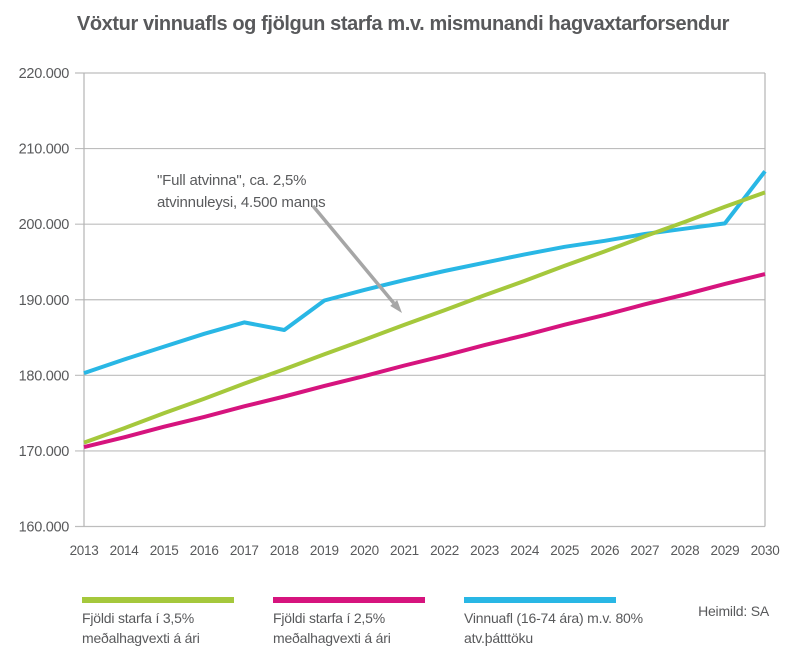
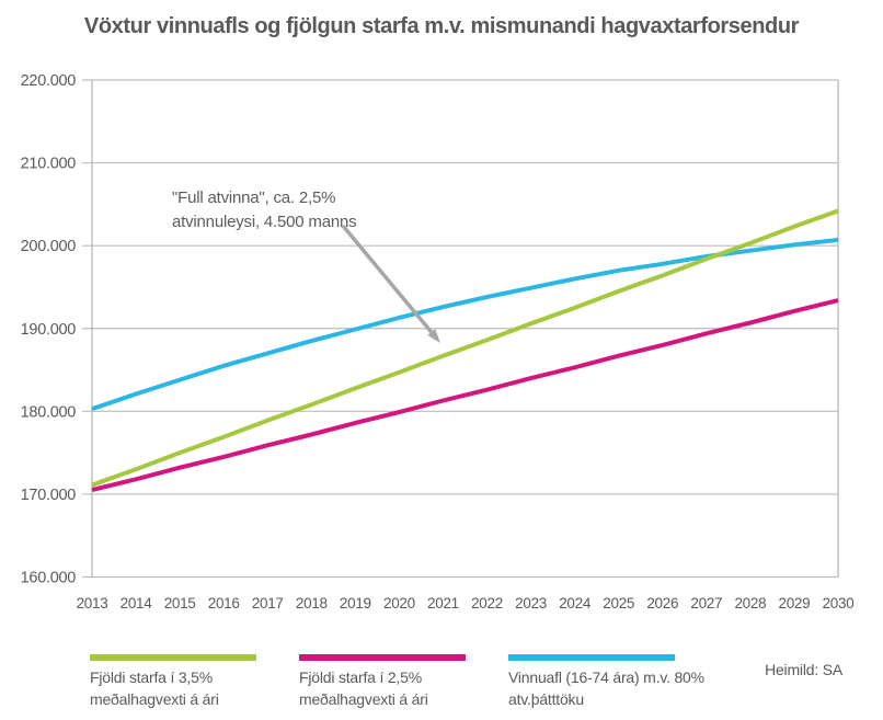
Vinnuafl (16-74 ára) m.v. 80% atv.þátttöku/2018: 186000 -> 188000
Vinnuafl (16-74 ára) m.v. 80% atv.þátttöku/2030: 207000 -> 201000
